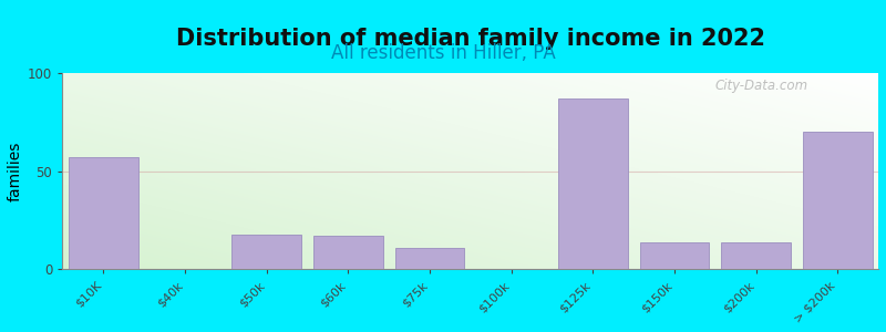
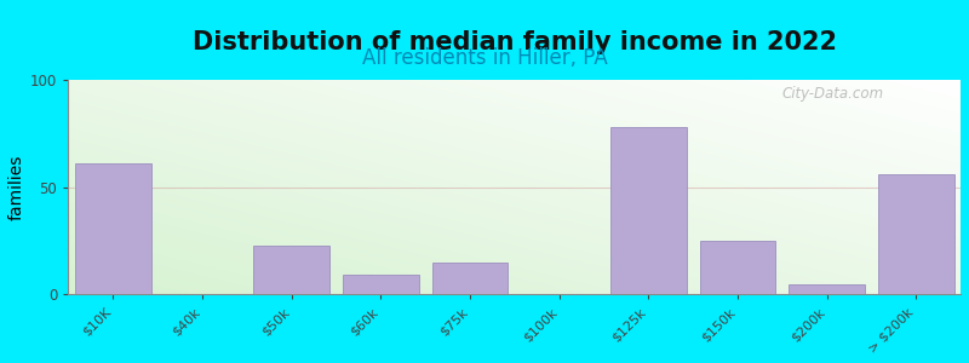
$10K: 57 -> 61
$50k: 18 -> 23
$60k: 17 -> 9
$75k: 11 -> 15
$125k: 87 -> 78
$150k: 14 -> 25
$200k: 14 -> 5
> $200k: 70 -> 56
